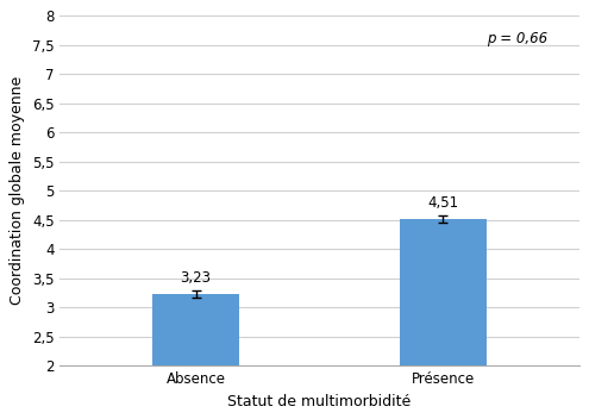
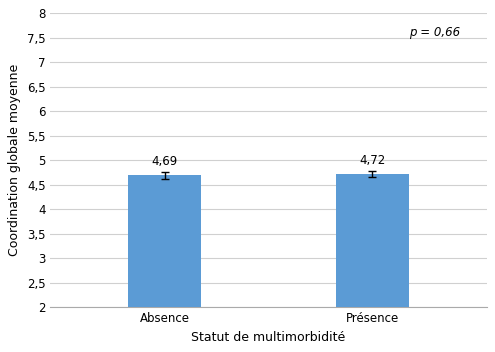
Absence: 3,23 -> 4,69
Présence: 4,51 -> 4,72
